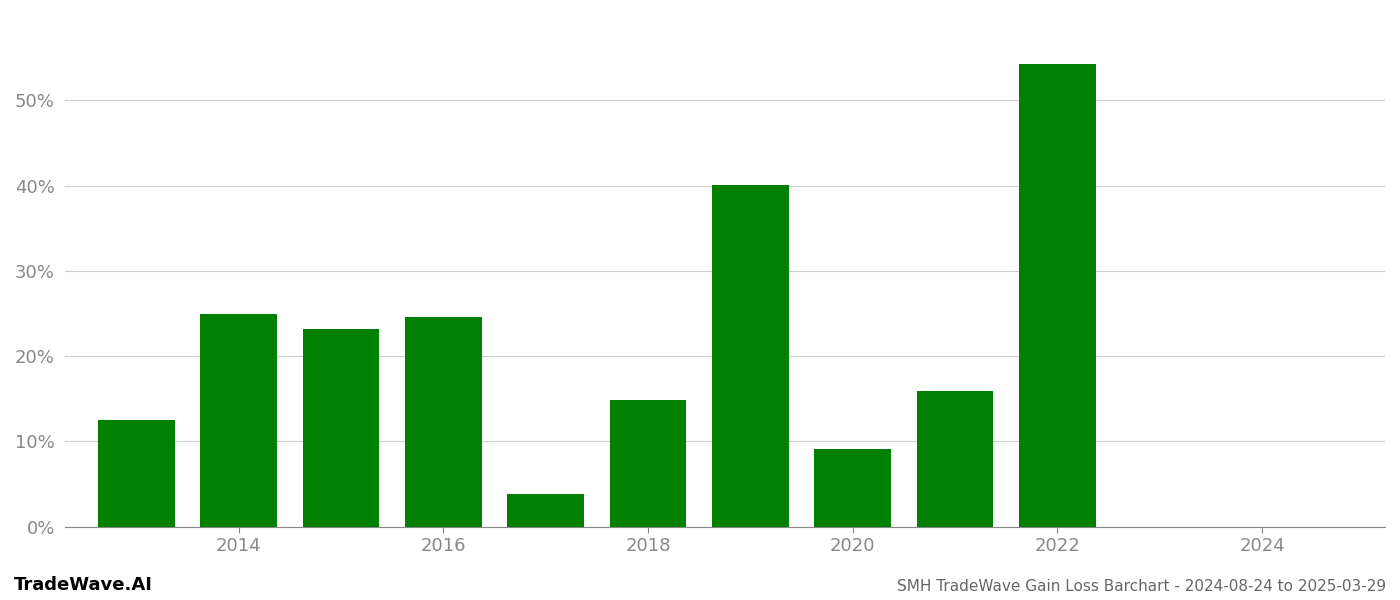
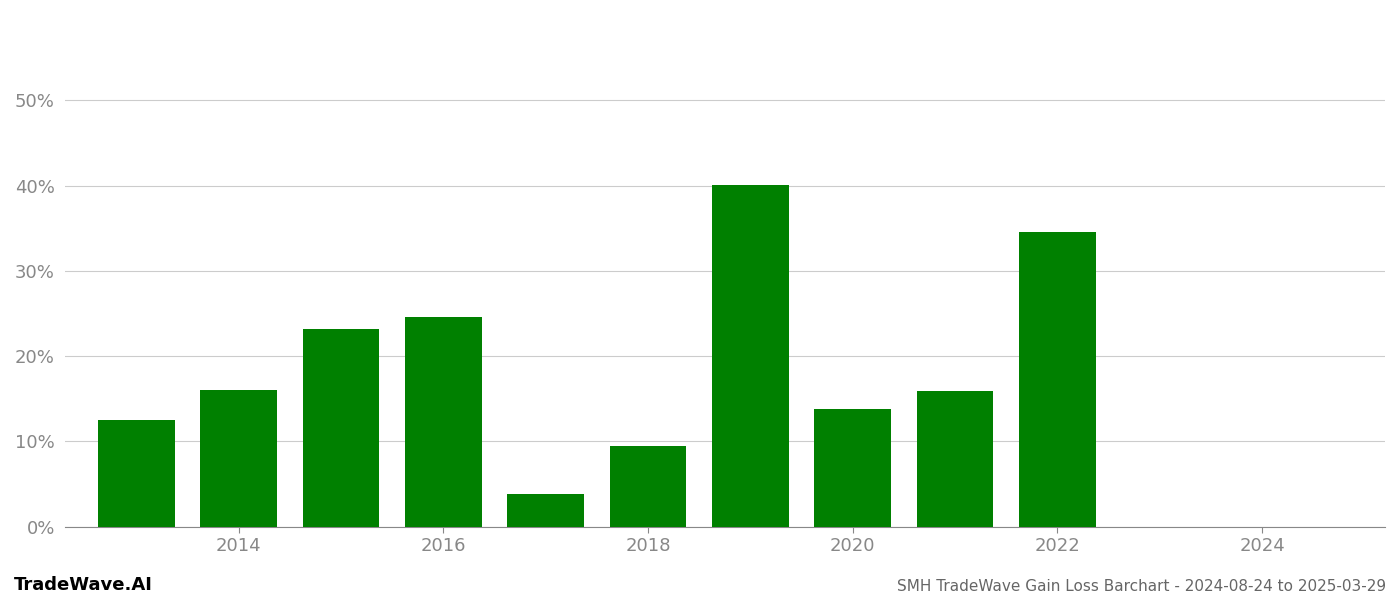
2014: 24.9% -> 16.0%
2018: 14.9% -> 9.4%
2020: 9.1% -> 13.8%
2022: 54.3% -> 34.6%
